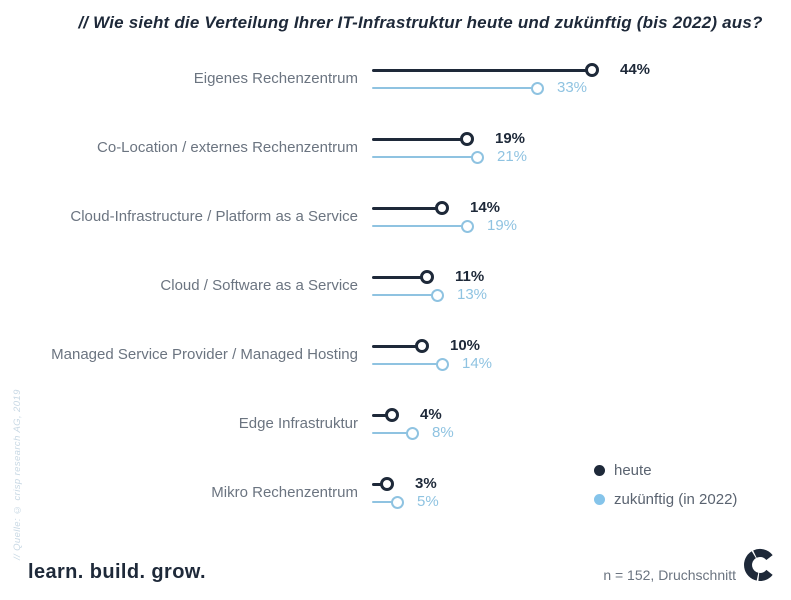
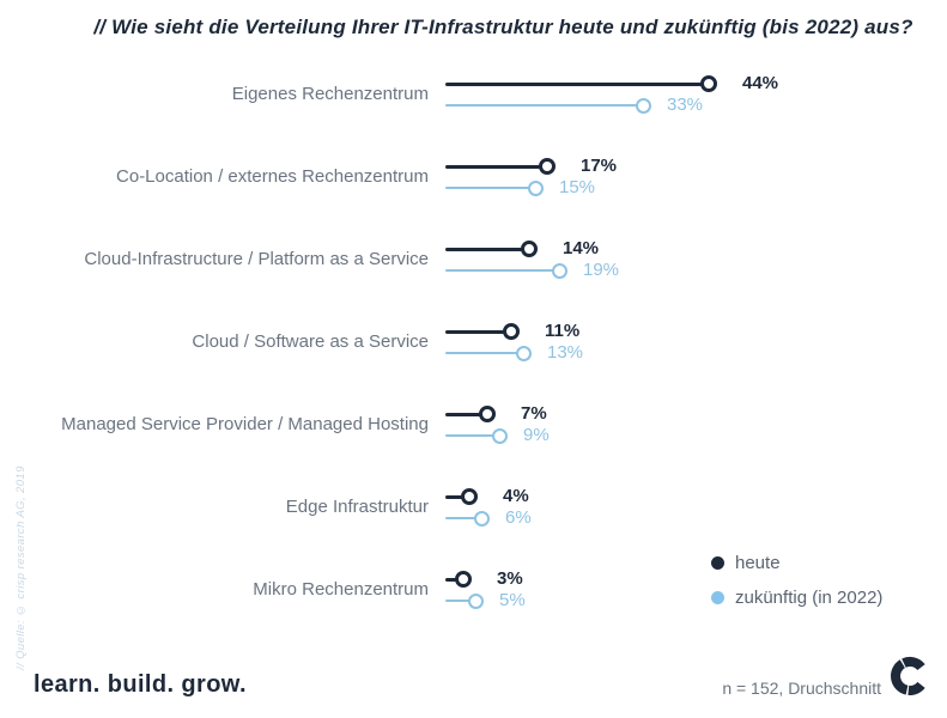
heute/Co-Location / externes Rechenzentrum: 19% -> 17%
zukünftig (in 2022)/Co-Location / externes Rechenzentrum: 21% -> 15%
heute/Managed Service Provider / Managed Hosting: 10% -> 7%
zukünftig (in 2022)/Managed Service Provider / Managed Hosting: 14% -> 9%
zukünftig (in 2022)/Edge Infrastruktur: 8% -> 6%
